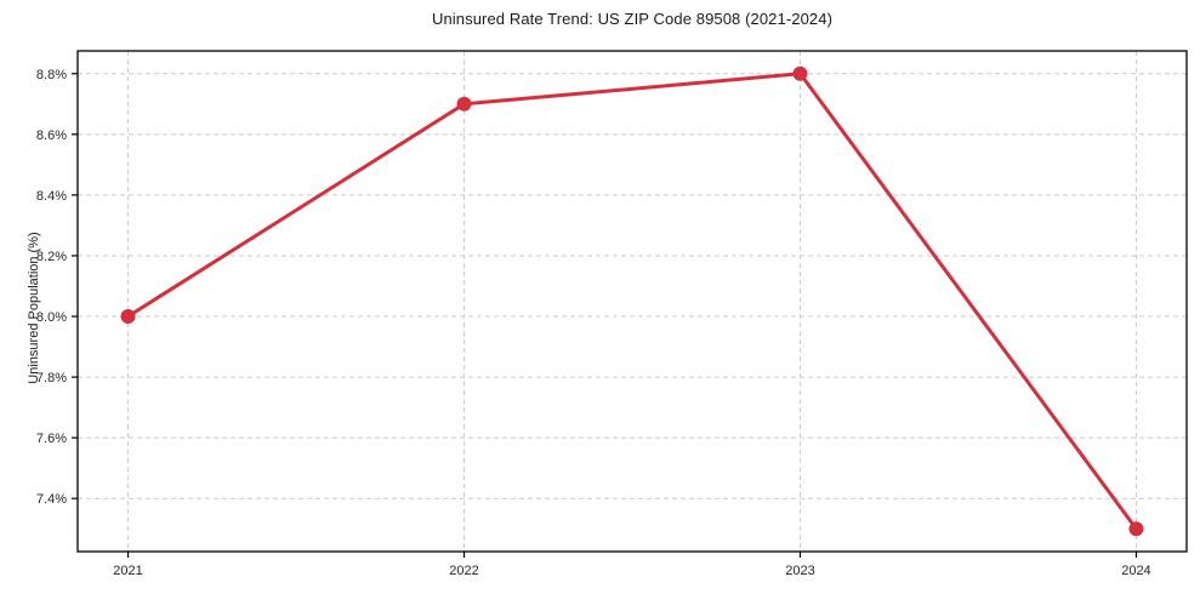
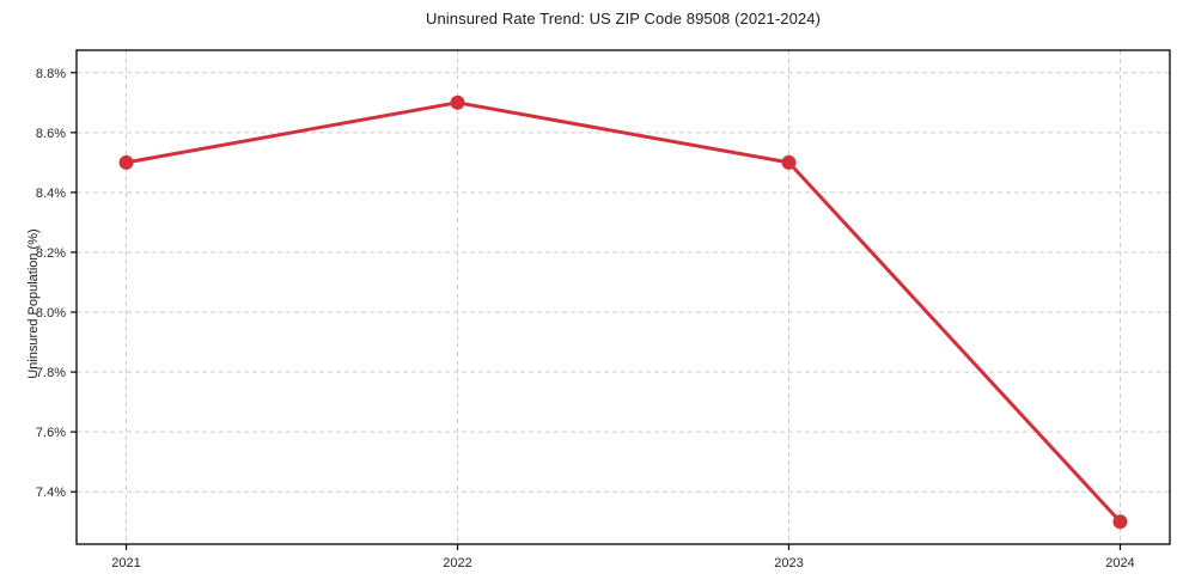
2021: 8.0% -> 8.5%
2023: 8.8% -> 8.5%
